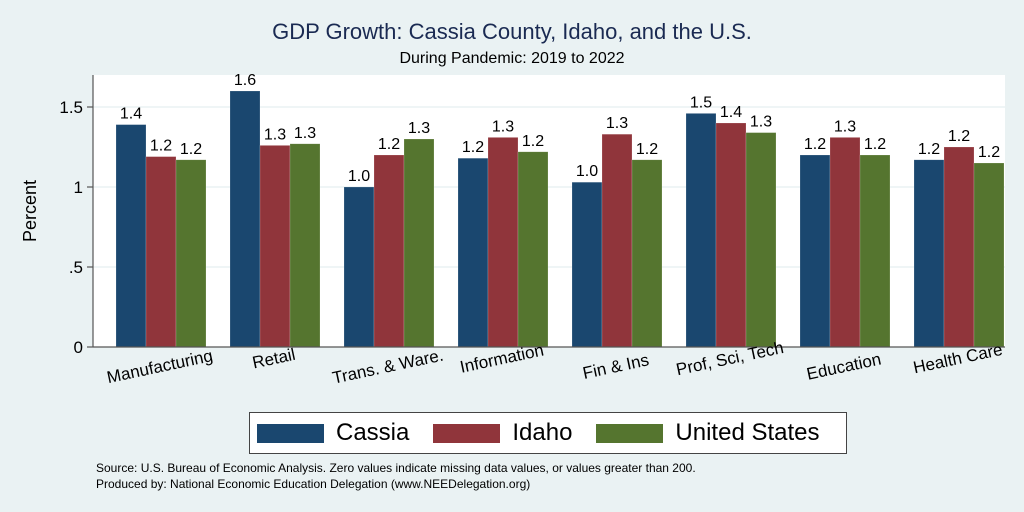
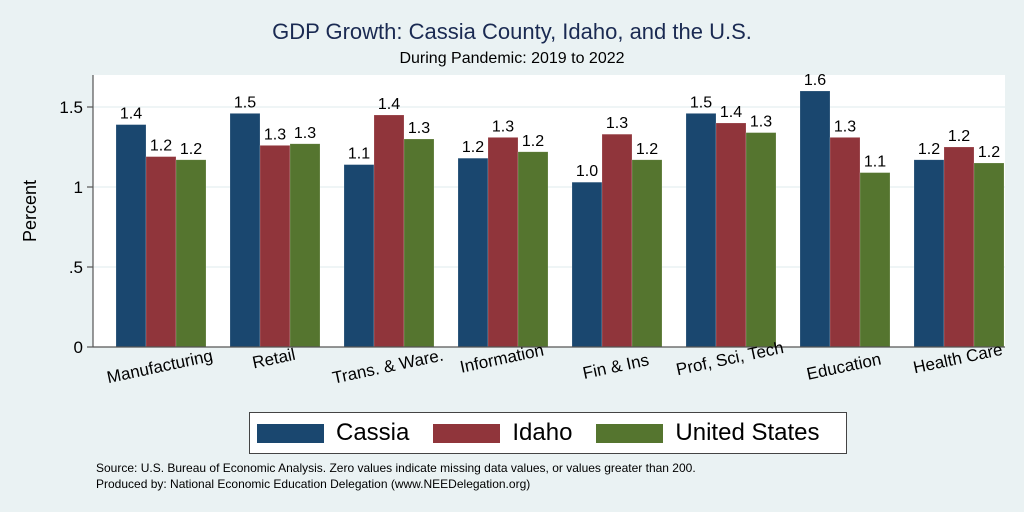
Cassia/Retail: 1.6 -> 1.5
Cassia/Trans. & Ware.: 1.0 -> 1.1
Idaho/Trans. & Ware.: 1.2 -> 1.4
Cassia/Education: 1.2 -> 1.6
United States/Education: 1.2 -> 1.1
